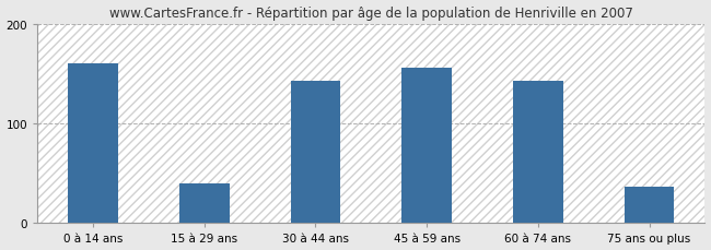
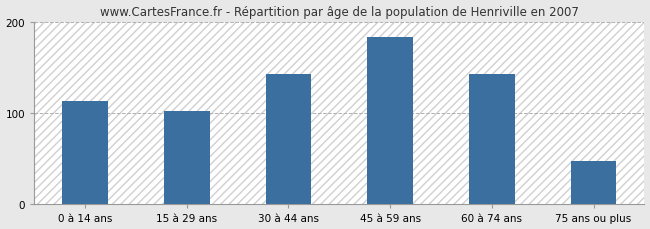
0 à 14 ans: 160 -> 113
15 à 29 ans: 40 -> 102
45 à 59 ans: 156 -> 183
75 ans ou plus: 36 -> 47
